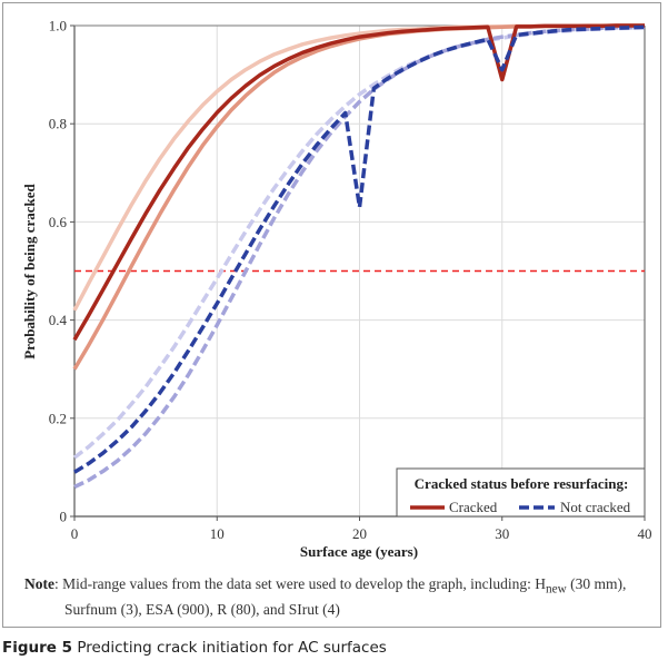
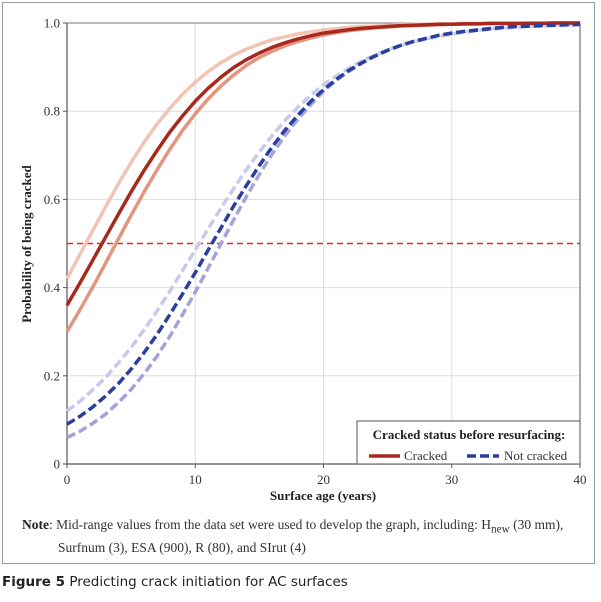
Not cracked/20: 0.63 -> 0.85
Cracked/30: 0.89 -> 1.00
Not cracked/30: 0.91 -> 0.98
